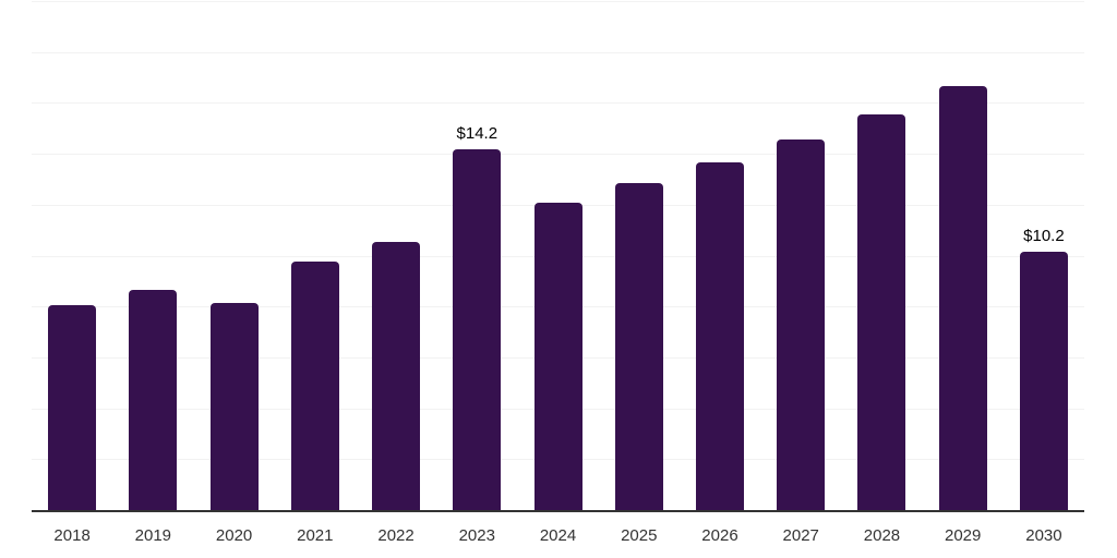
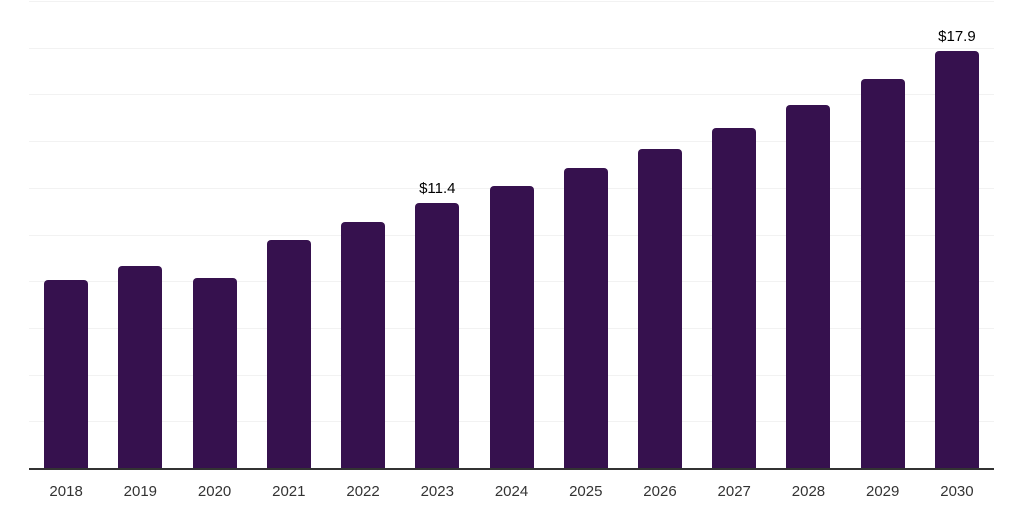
2023: $14.2 -> $11.4
2030: $10.2 -> $17.9
